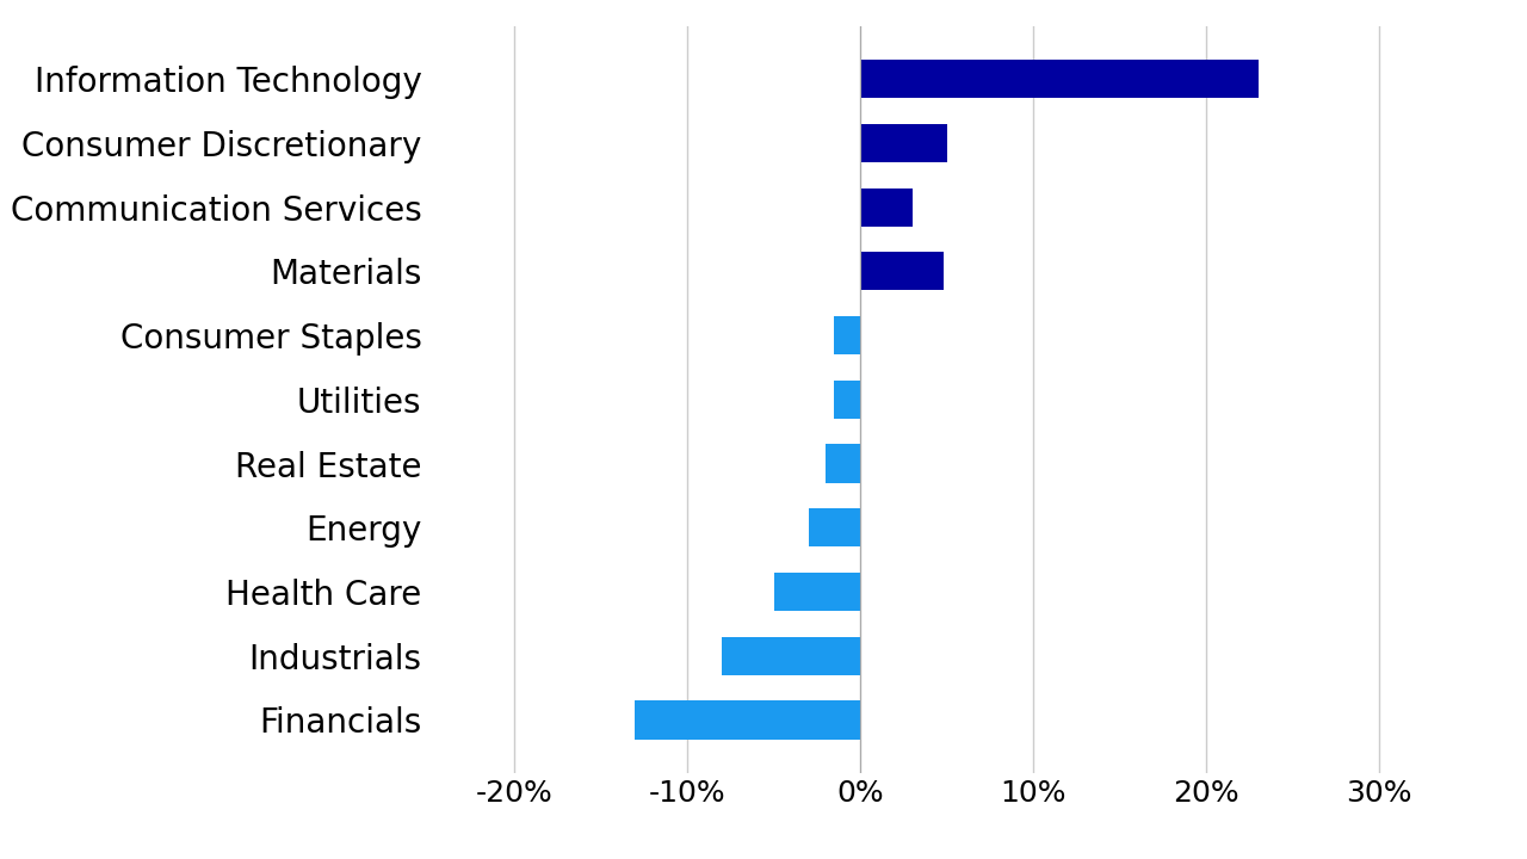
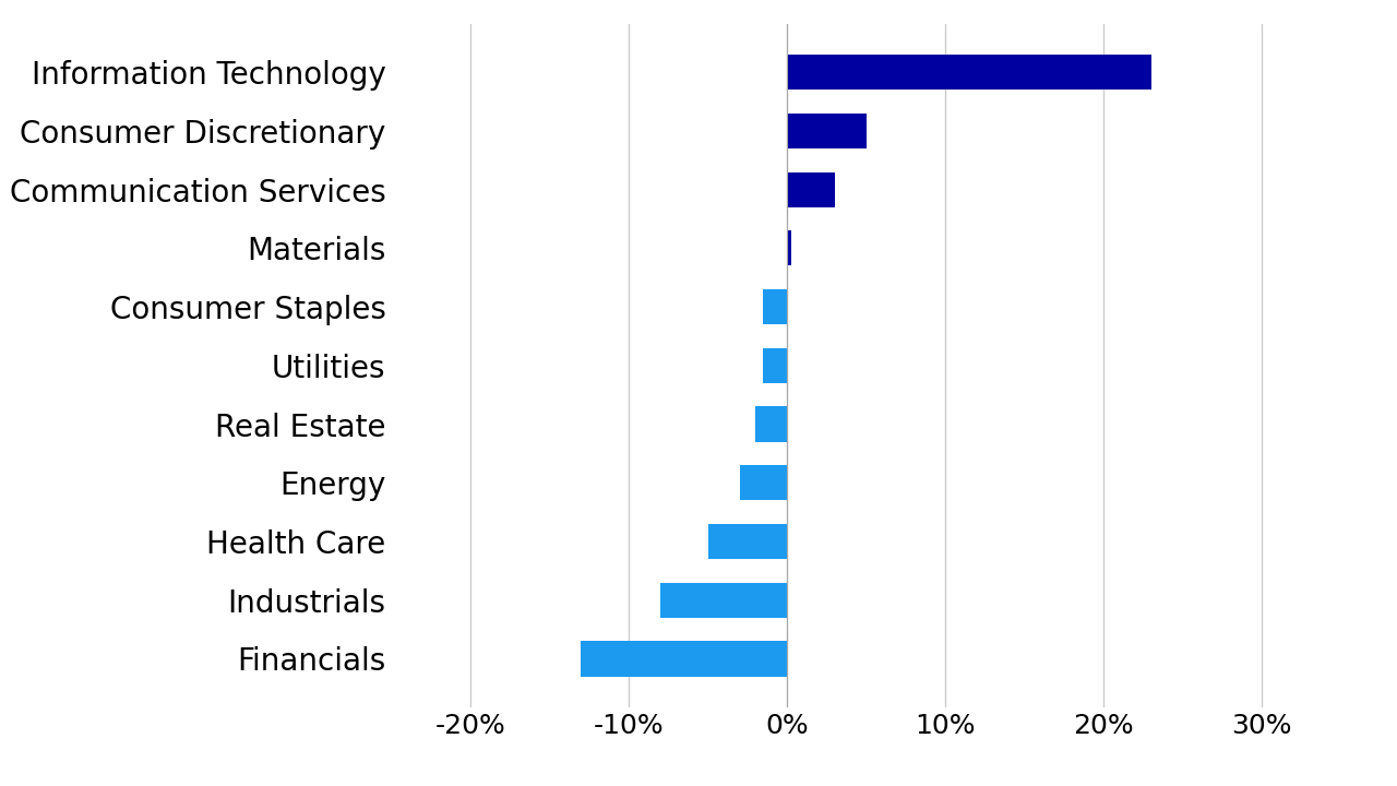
Materials: 4.8% -> 0.3%
